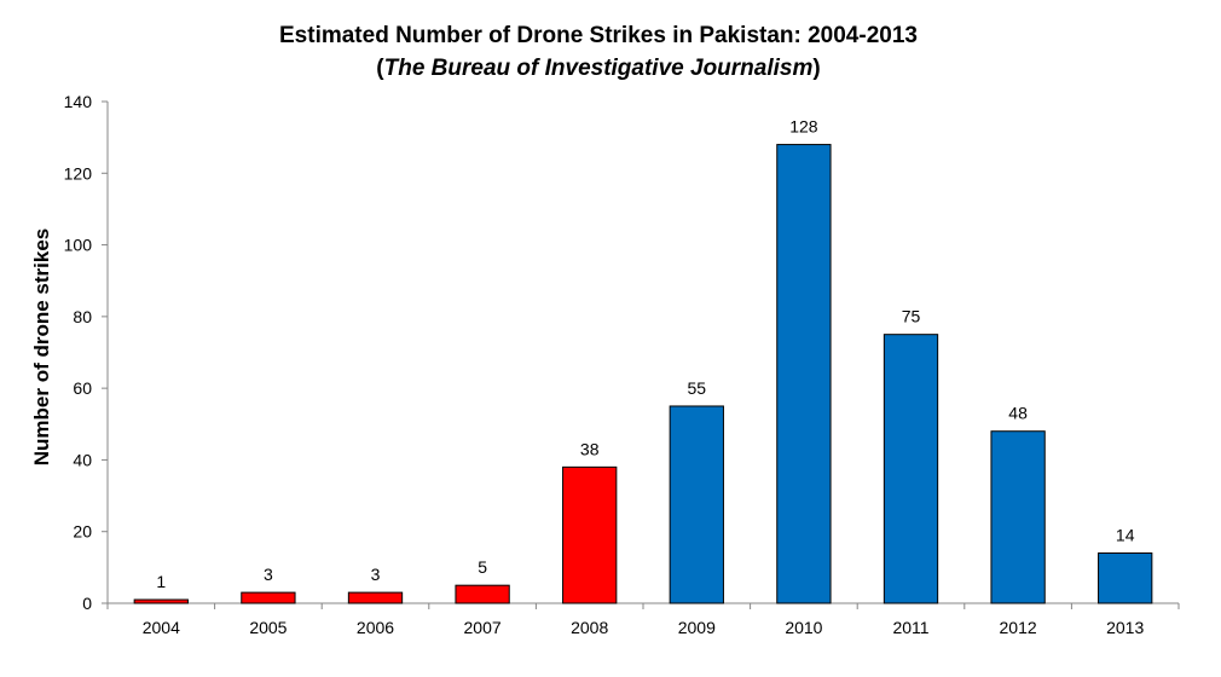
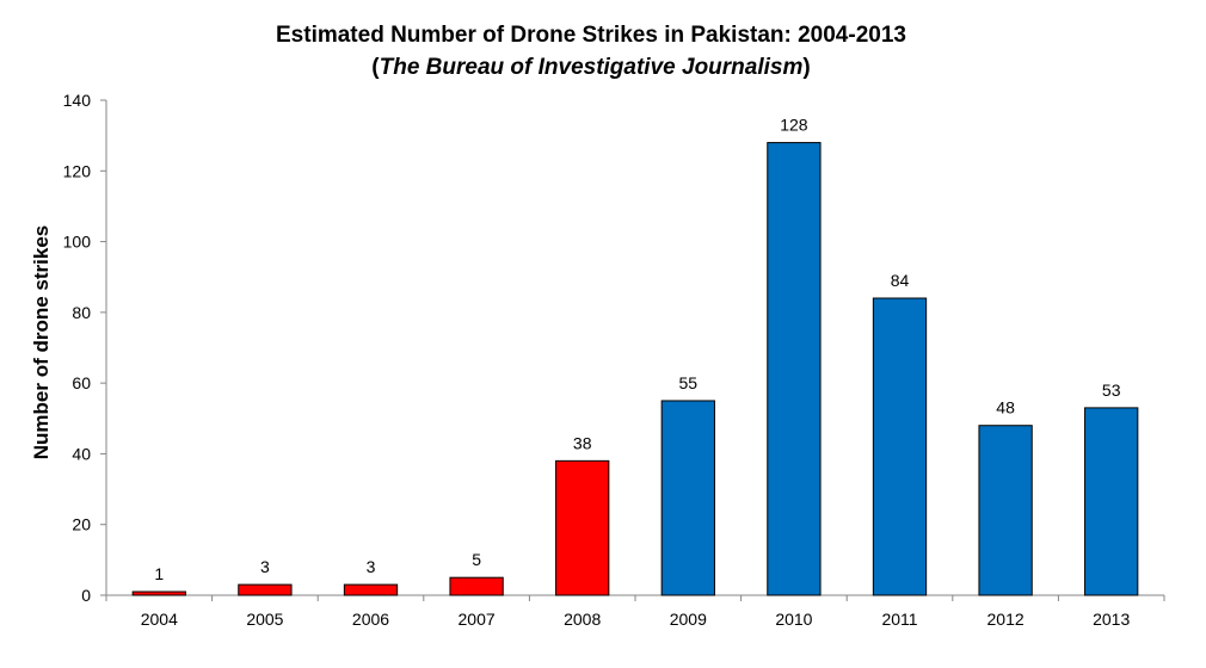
2011: 75 -> 84
2013: 14 -> 53
